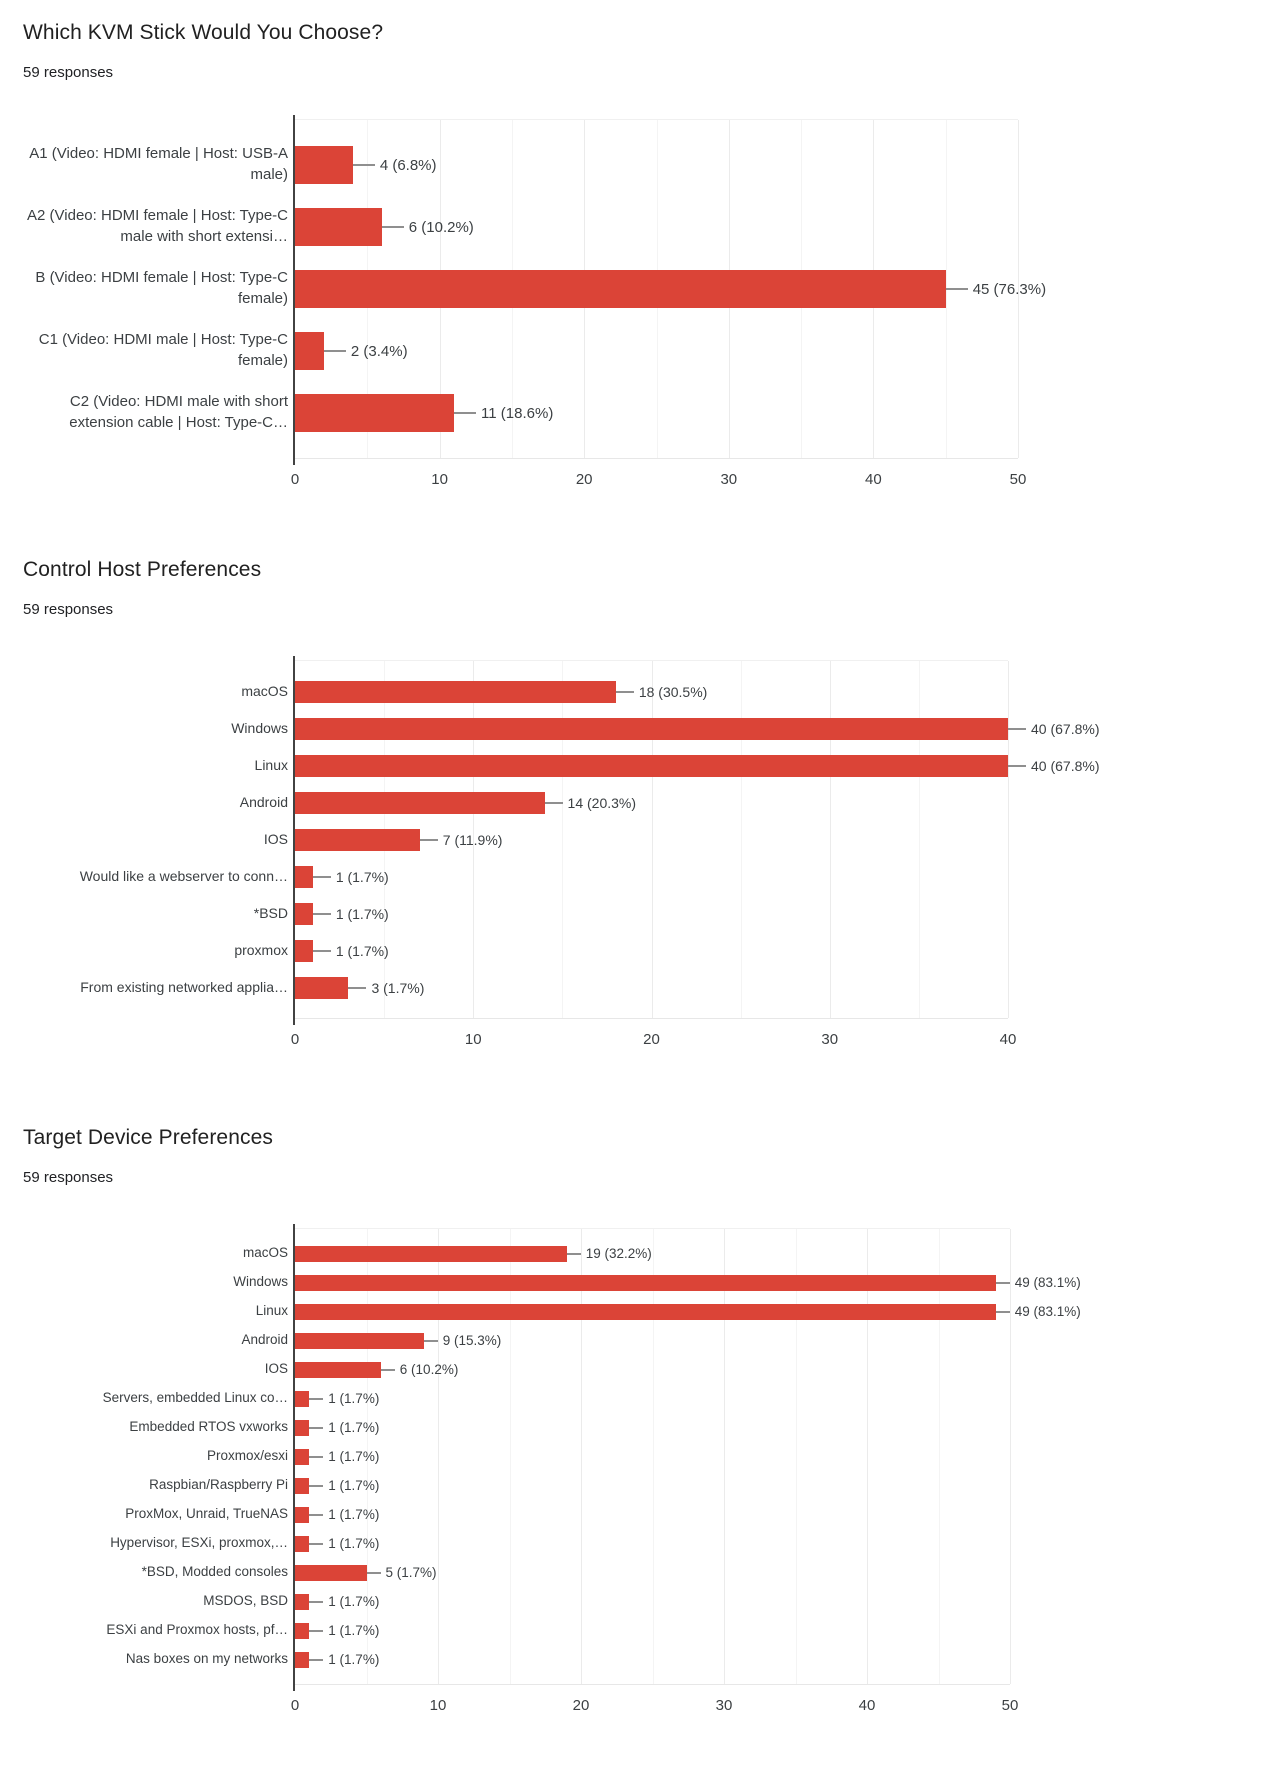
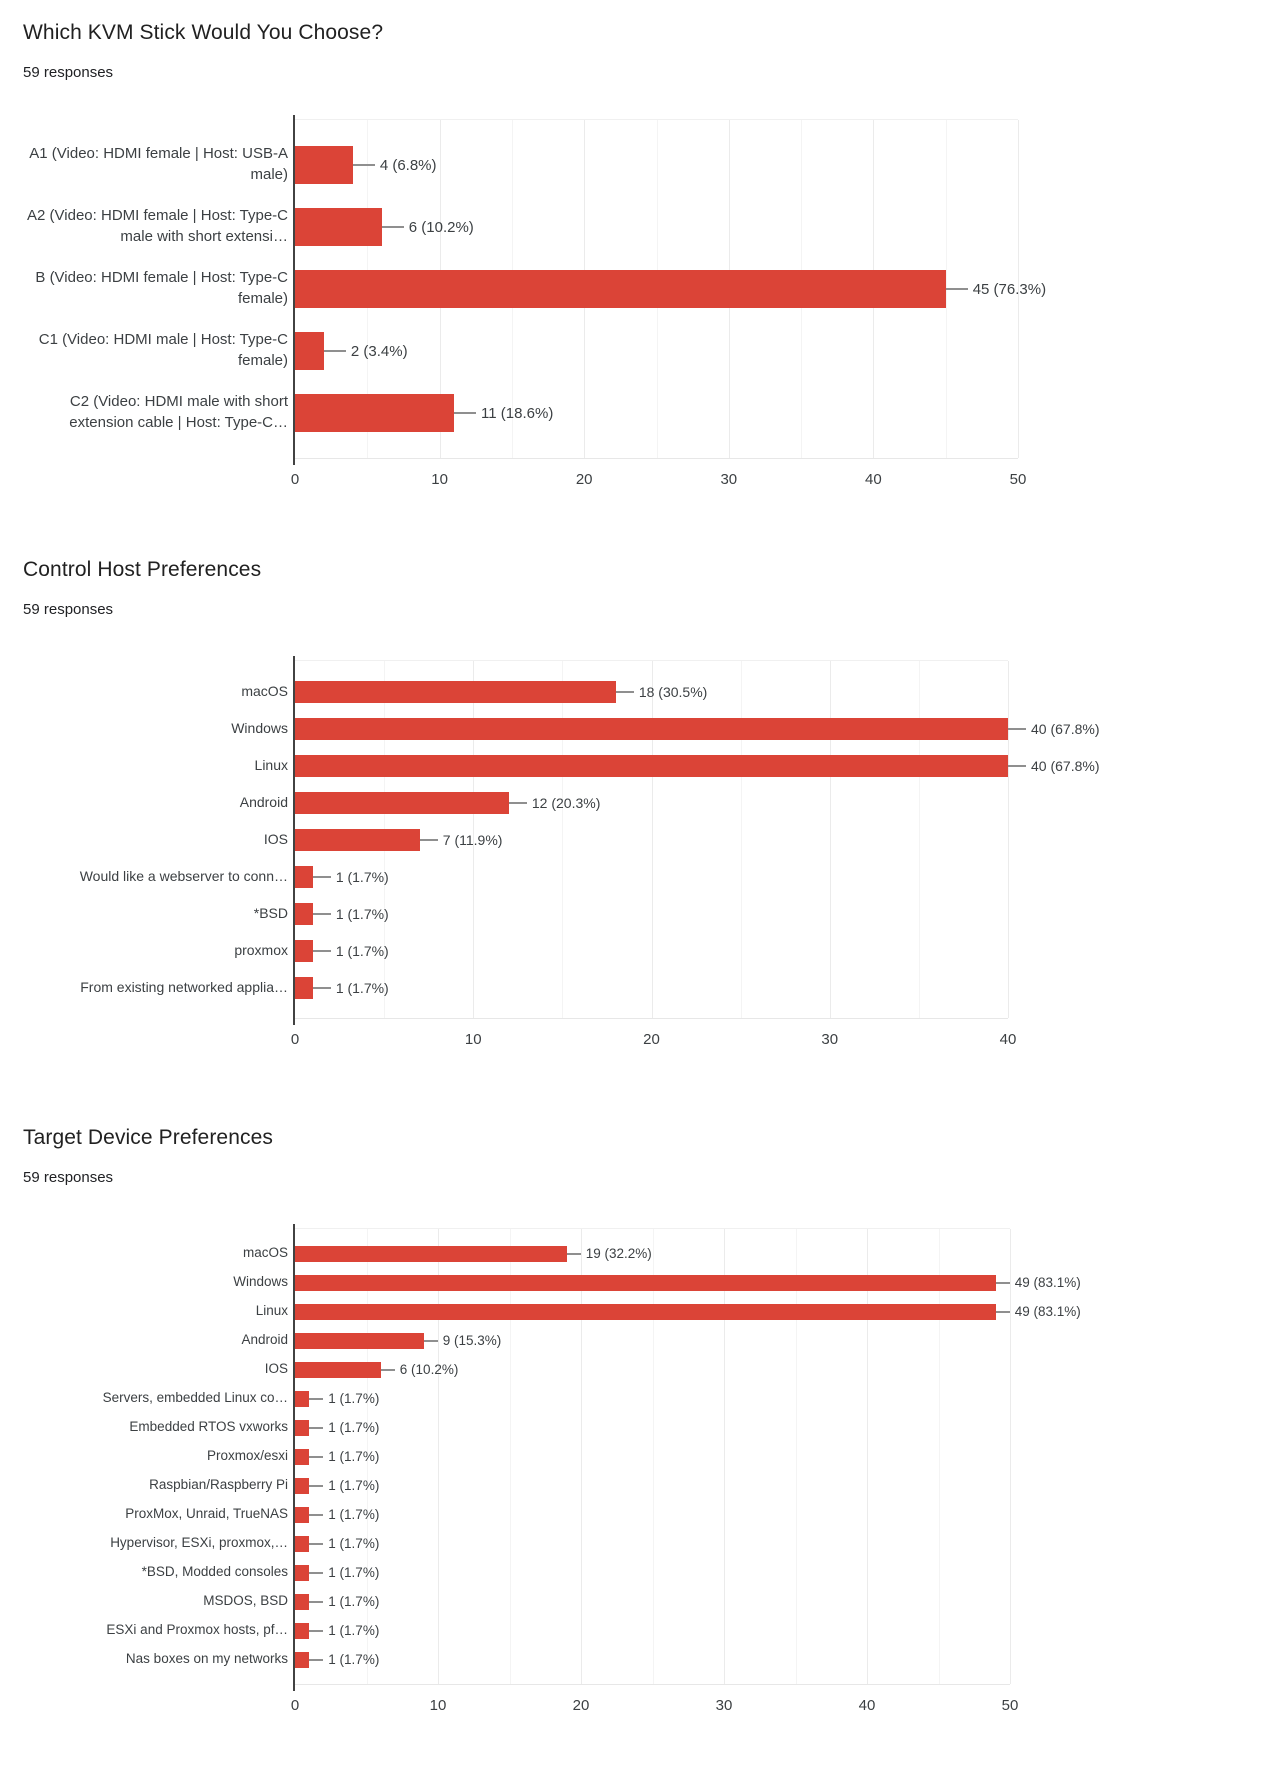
Control Host Preferences/Android: 14 -> 12
Control Host Preferences/From existing networked applia…: 3 -> 1
Target Device Preferences/*BSD, Modded consoles: 5 -> 1
